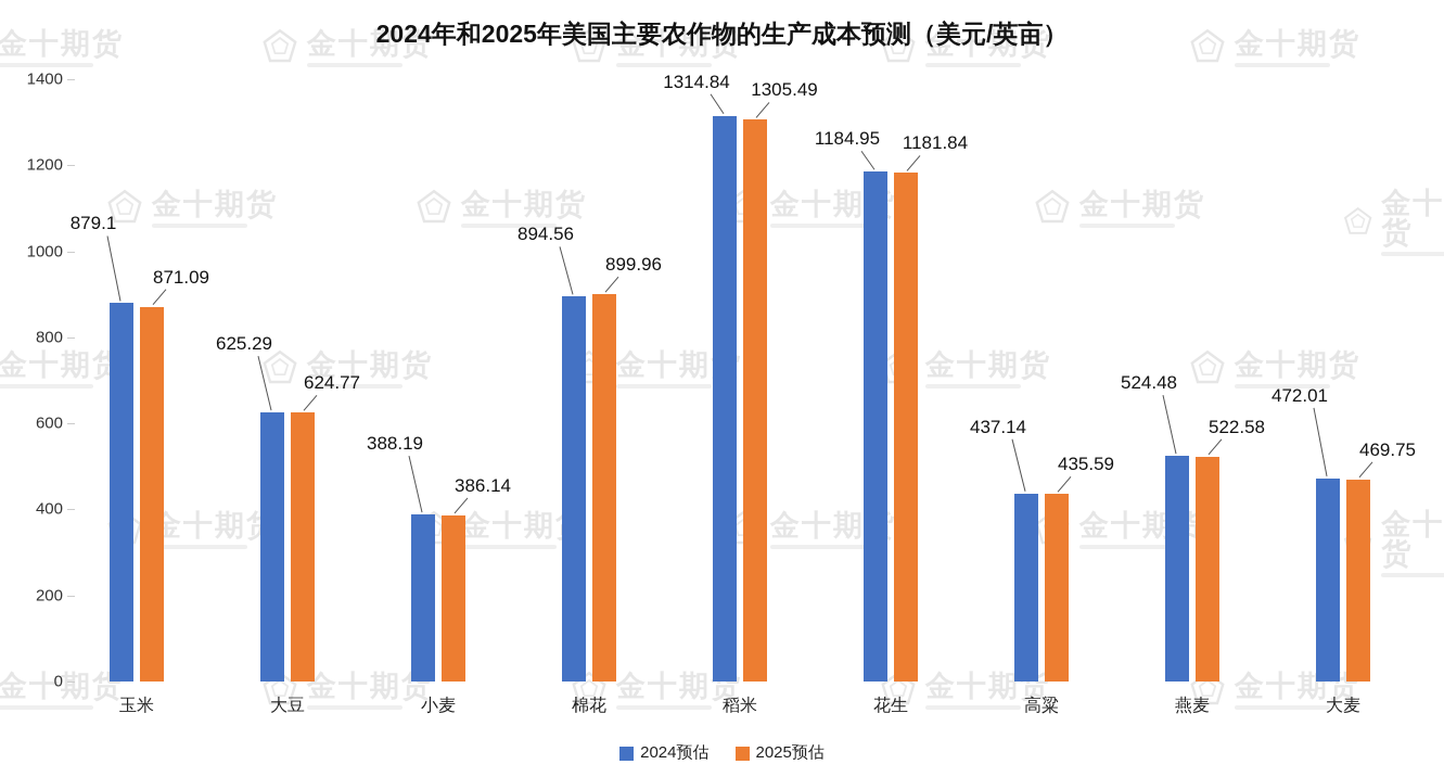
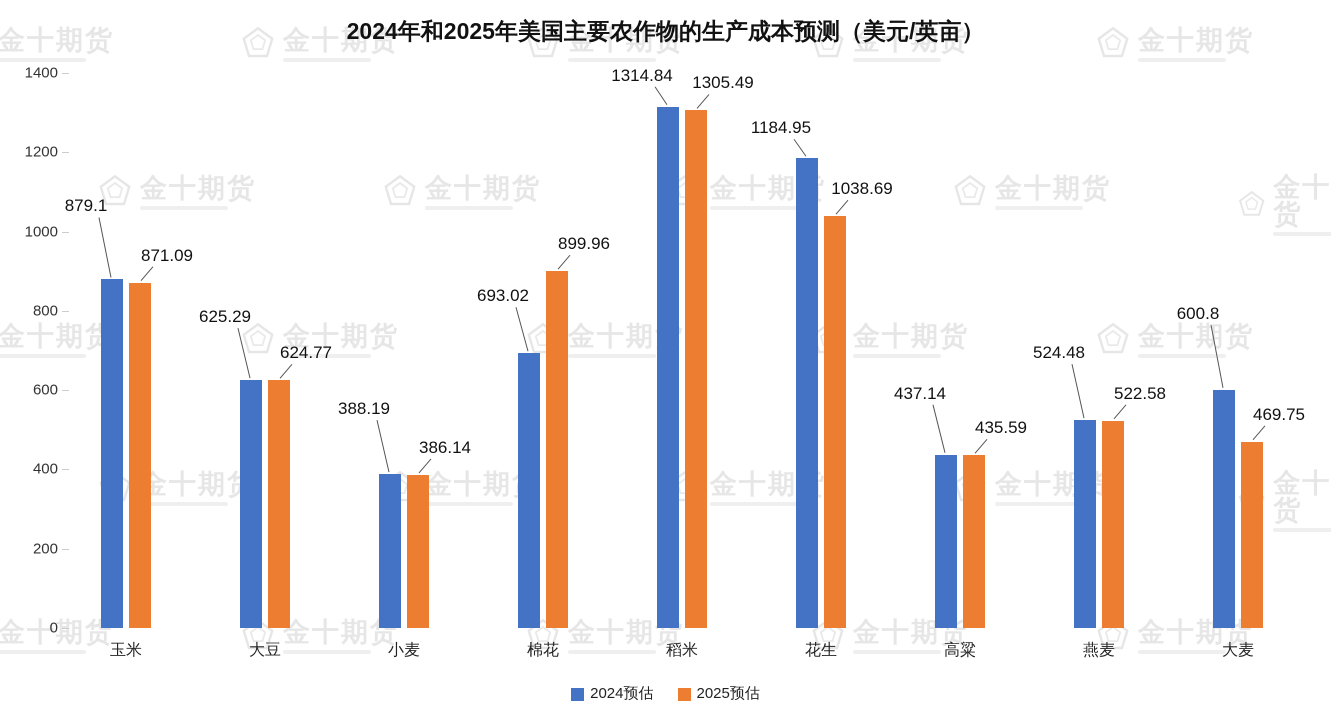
2024预估/棉花: 894.56 -> 693.02
2025预估/花生: 1181.84 -> 1038.69
2024预估/大麦: 472.01 -> 600.8
